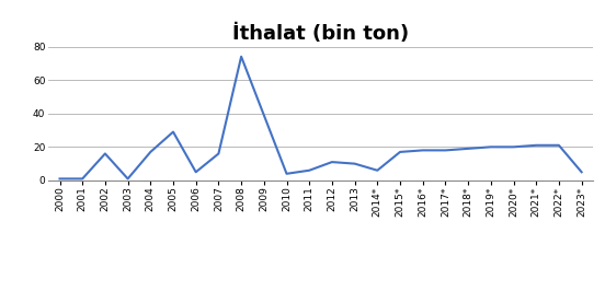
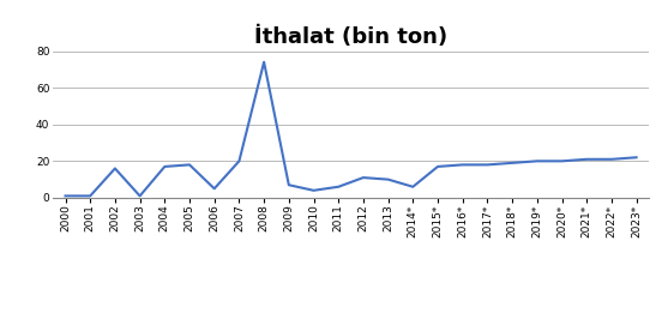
2005: 29 -> 18
2007: 16 -> 20
2009: 39 -> 7
2023*: 5 -> 22
